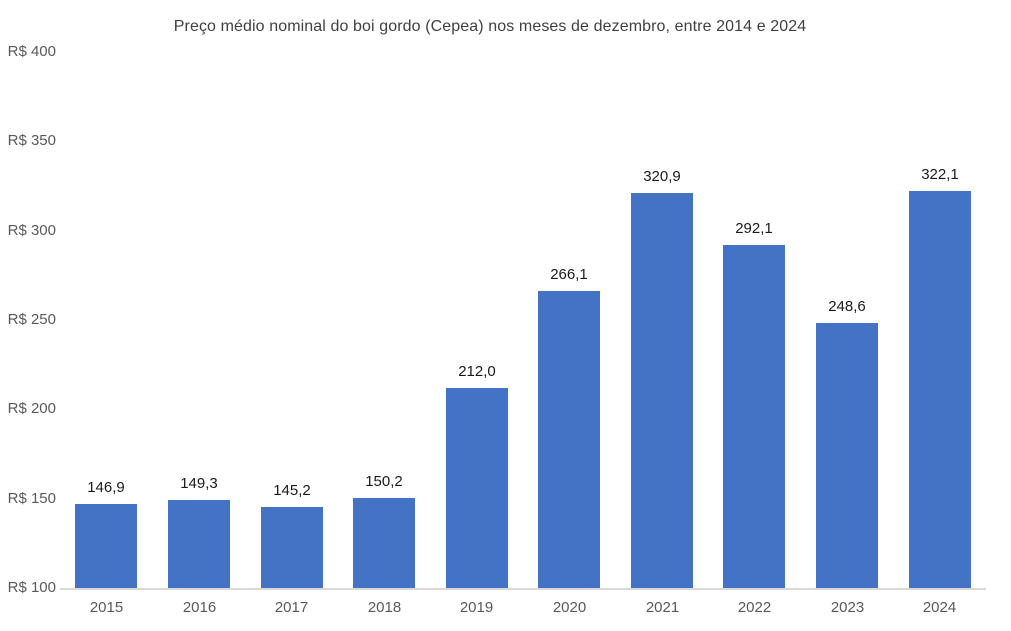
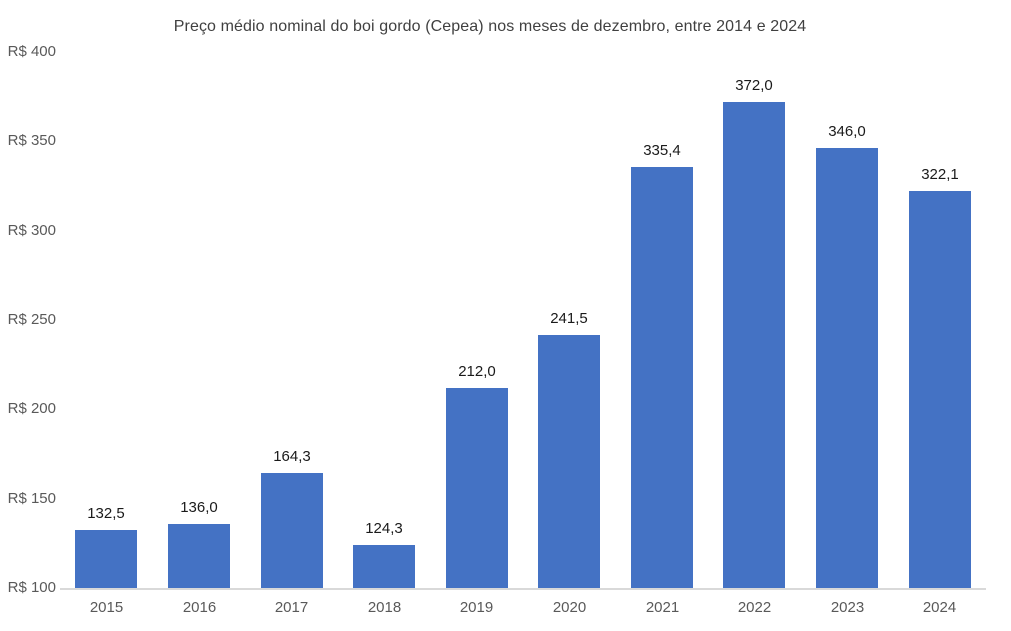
2015: 146,9 -> 132,5
2016: 149,3 -> 136,0
2017: 145,2 -> 164,3
2018: 150,2 -> 124,3
2020: 266,1 -> 241,5
2021: 320,9 -> 335,4
2022: 292,1 -> 372,0
2023: 248,6 -> 346,0
